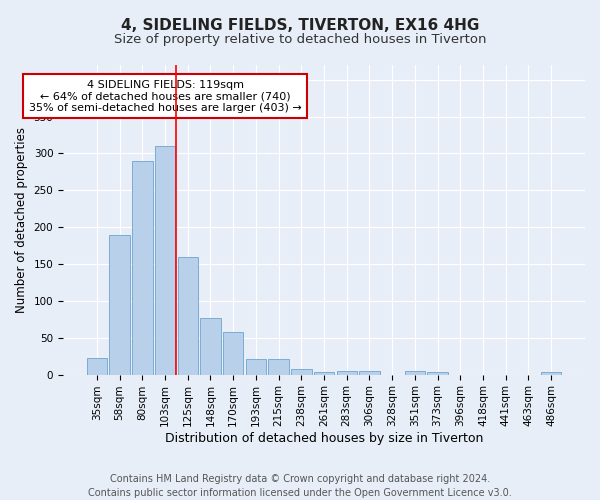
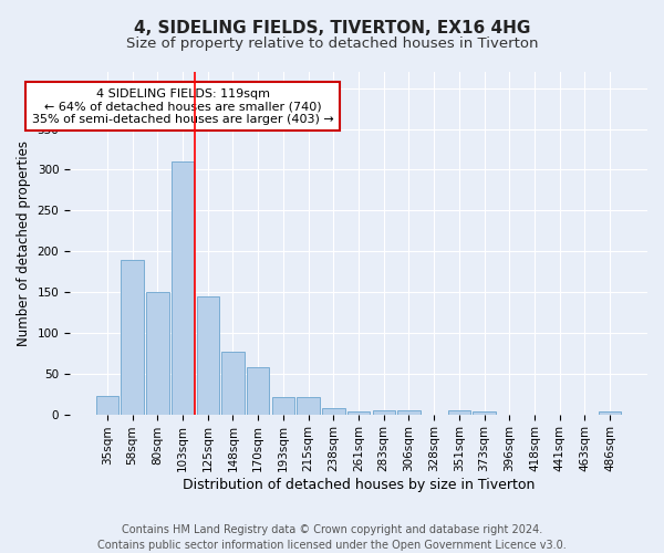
80sqm: 290 -> 150
125sqm: 160 -> 144
